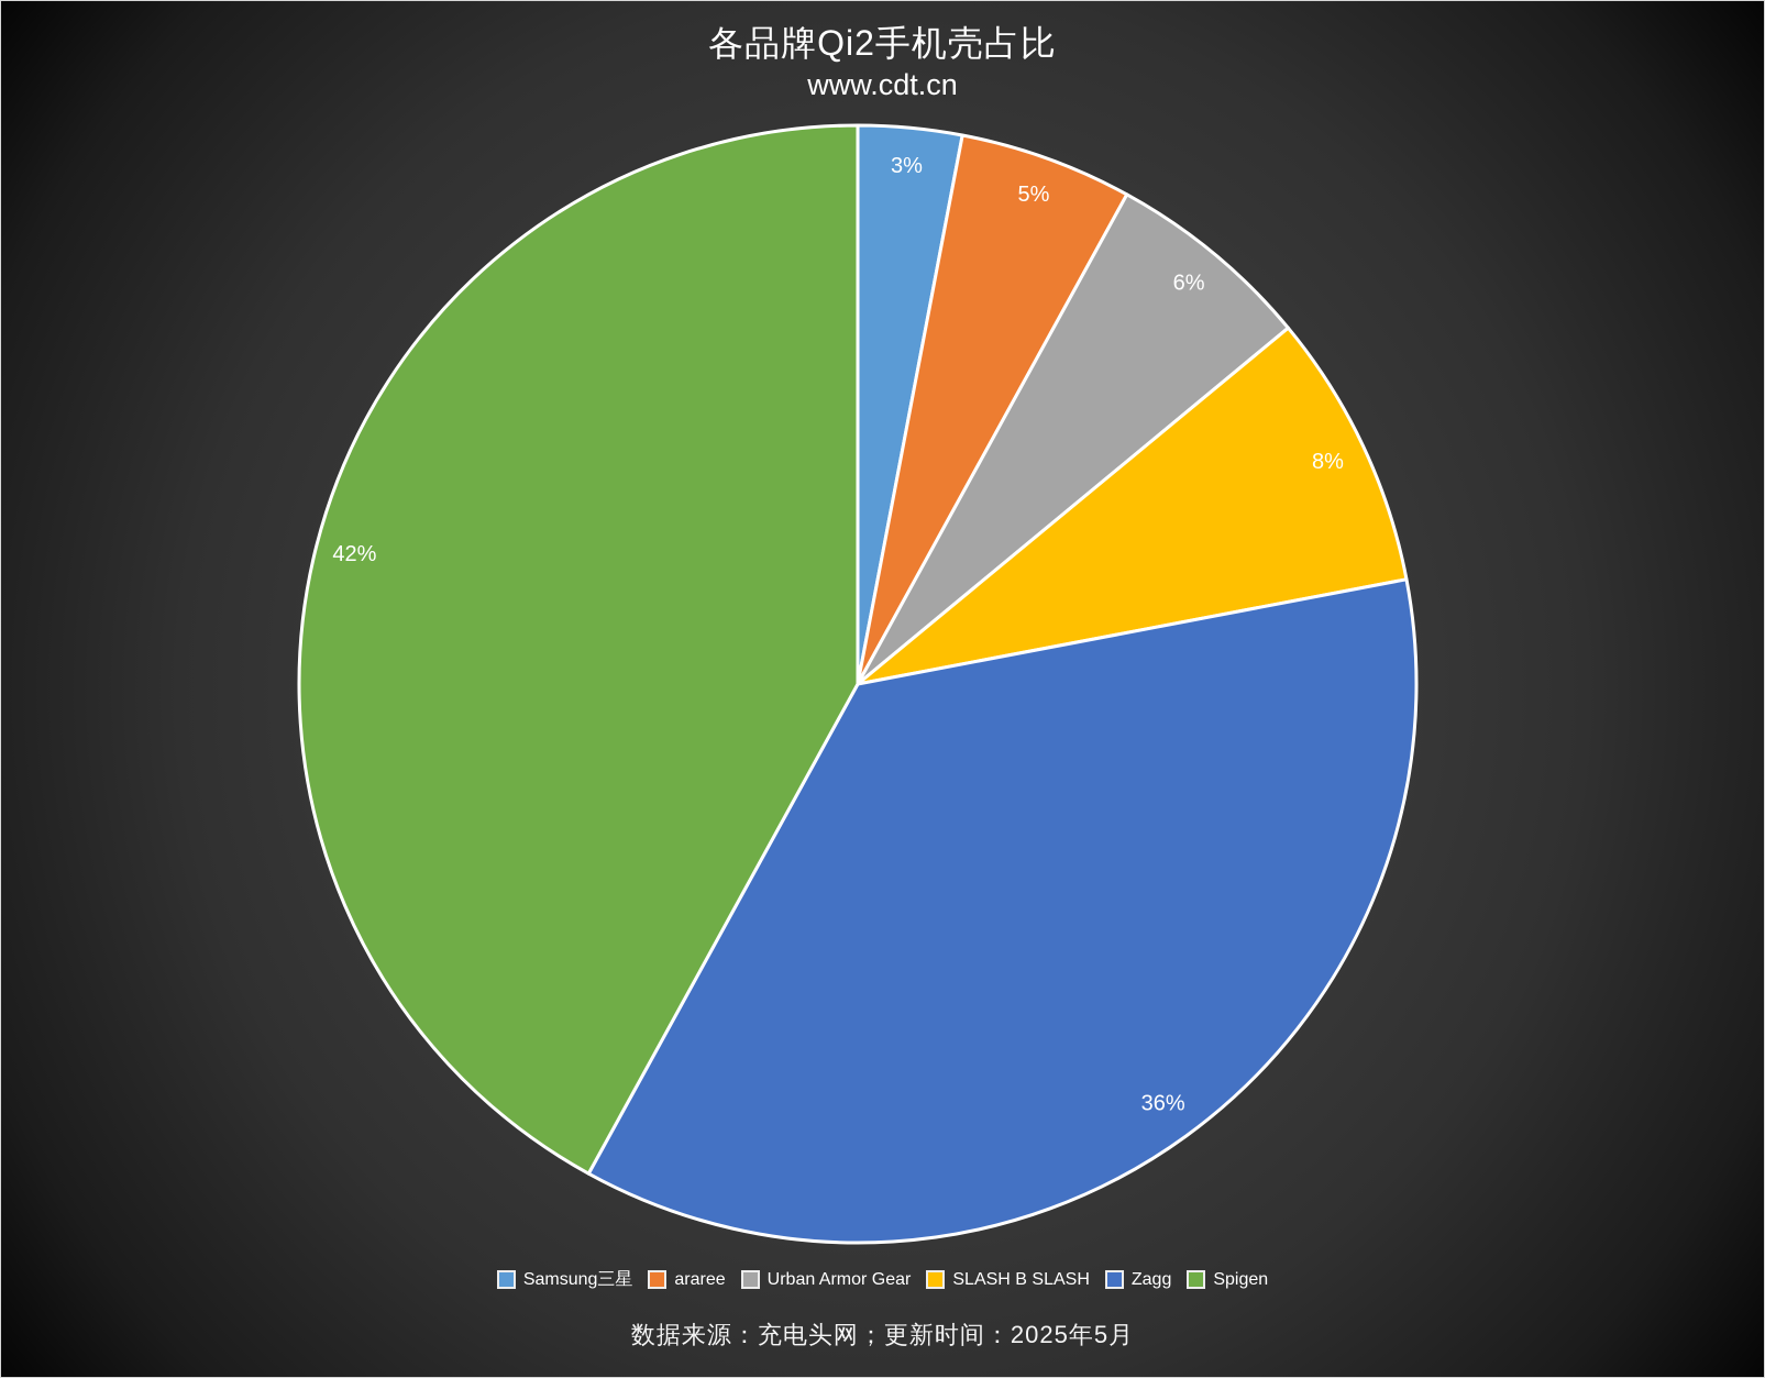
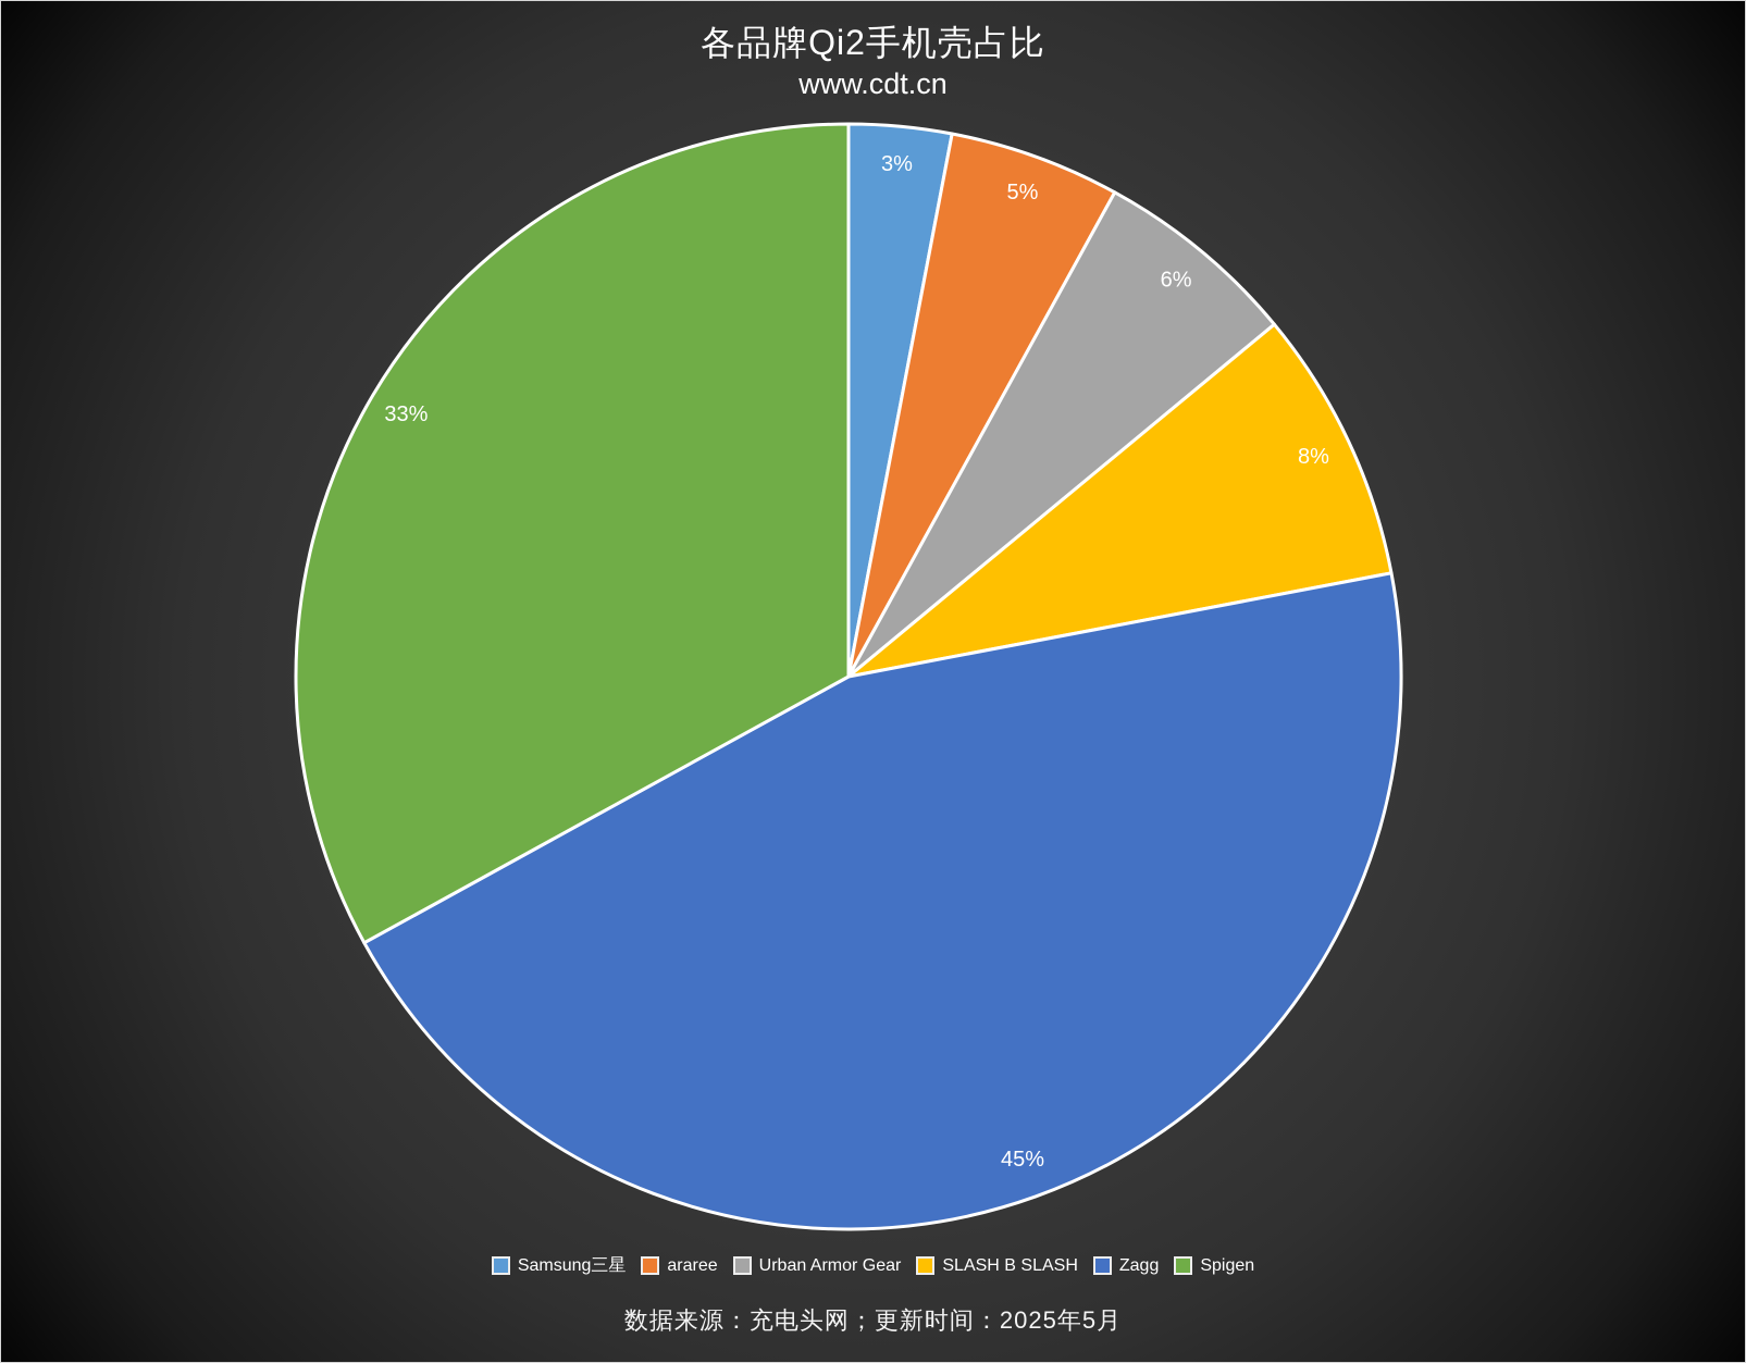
Zagg: 36% -> 45%
Spigen: 42% -> 33%
